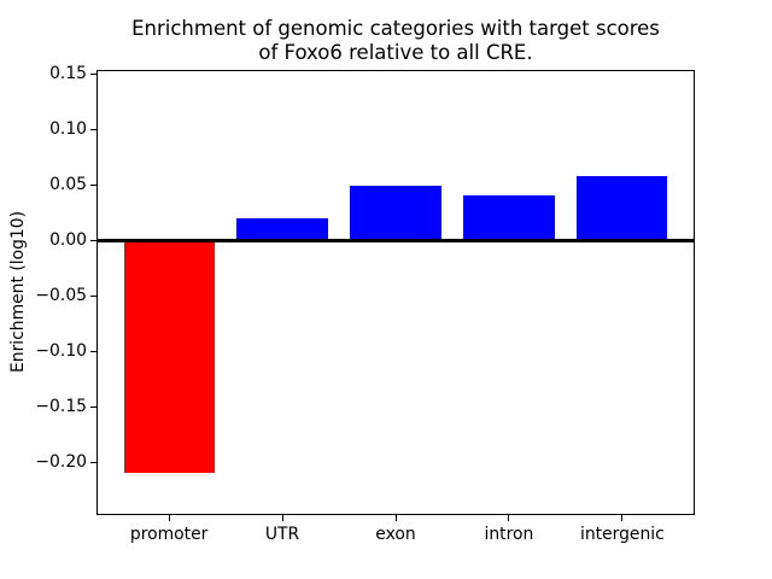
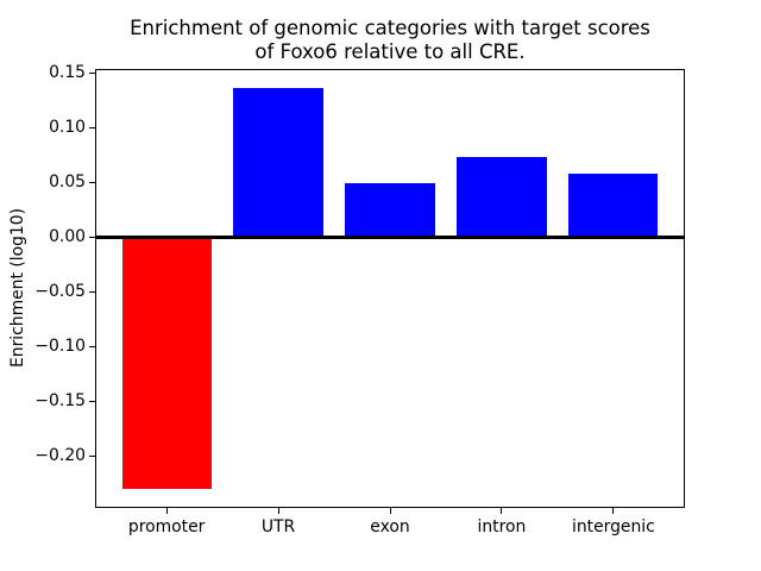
promoter: -0.21 -> -0.23
UTR: 0.02 -> 0.14
intron: 0.04 -> 0.07
